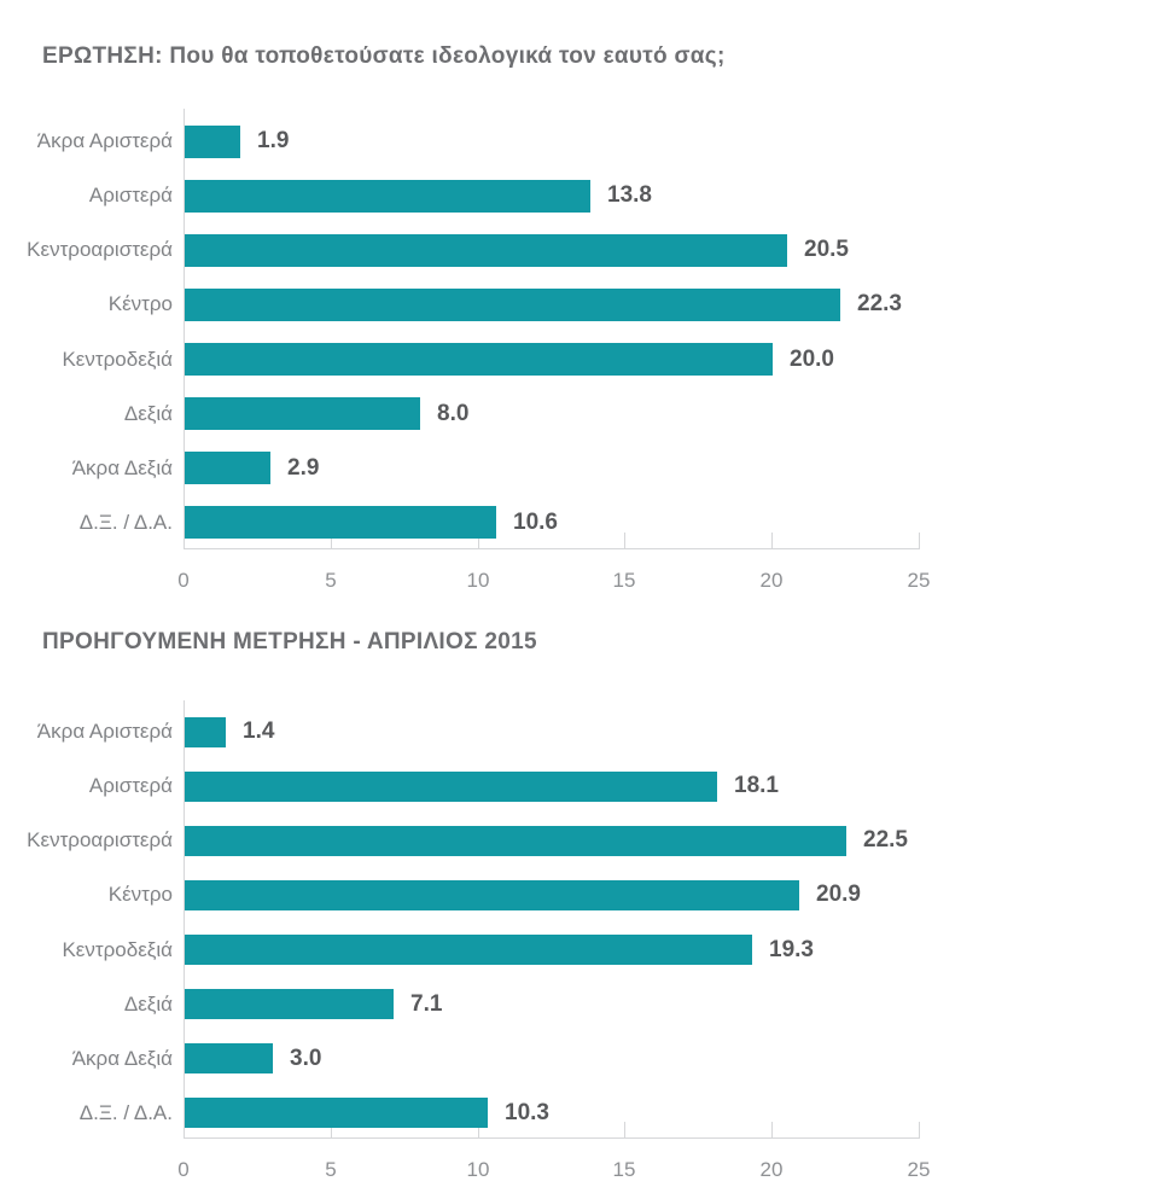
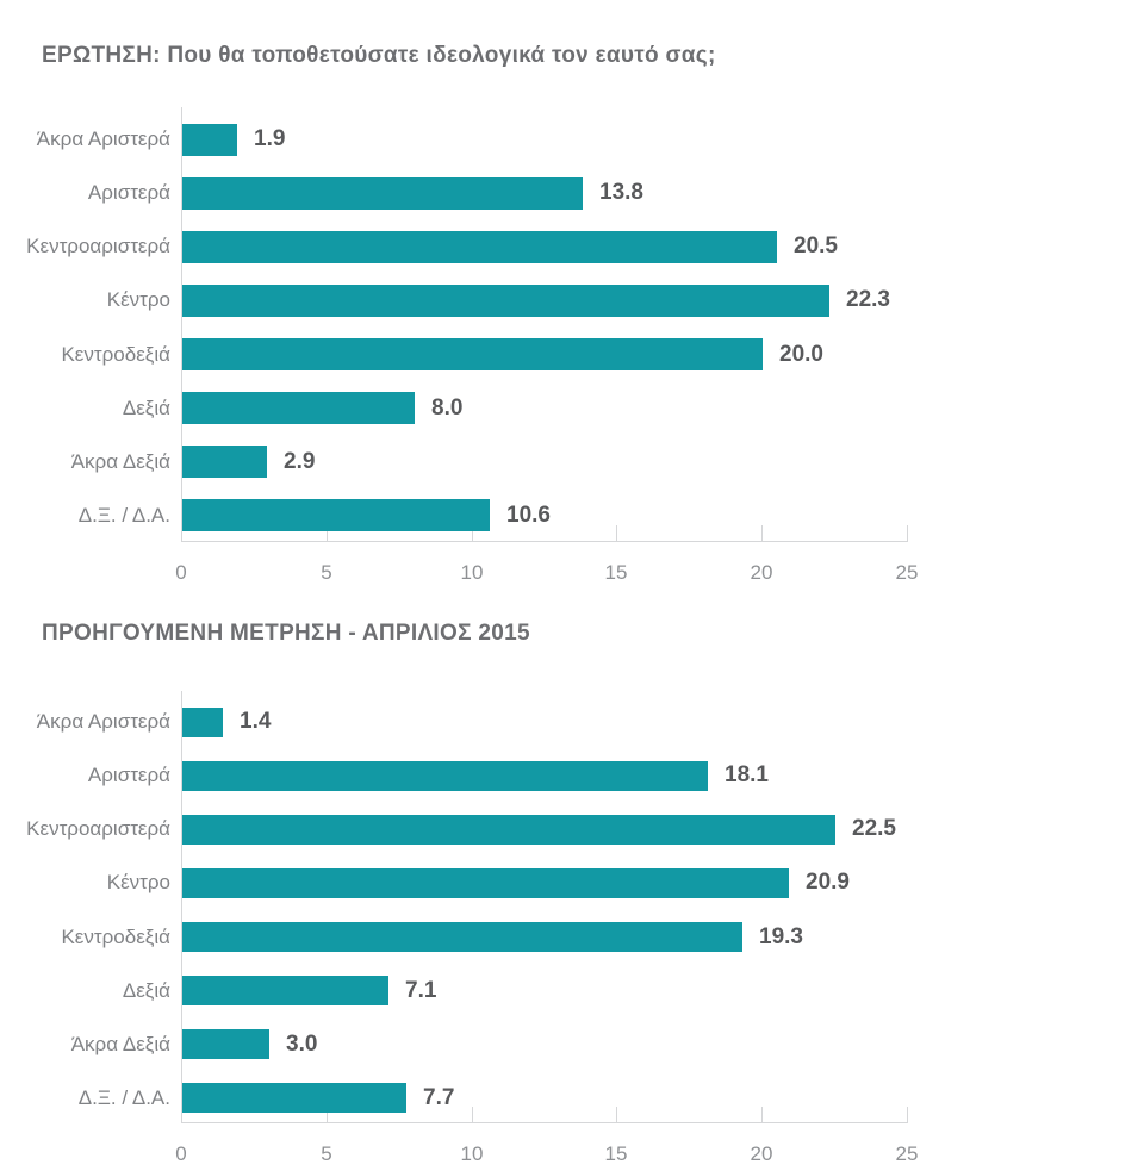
ΠΡΟΗΓΟΥΜΕΝΗ ΜΕΤΡΗΣΗ - ΑΠΡΙΛΙΟΣ 2015/Δ.Ξ. / Δ.Α.: 10.3 -> 7.7
